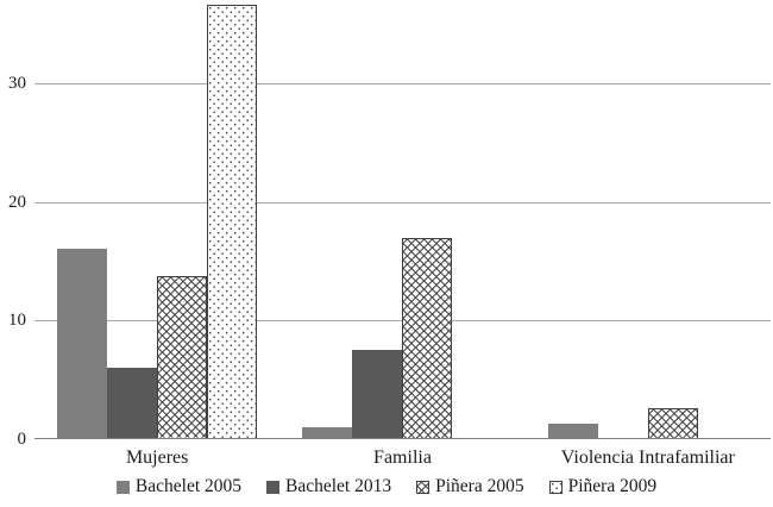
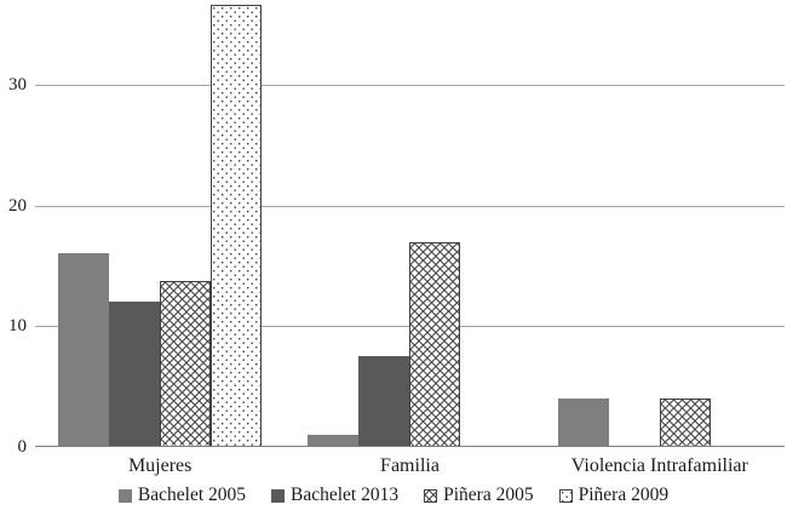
Bachelet 2013/Mujeres: 6 -> 12
Bachelet 2005/Violencia Intrafamiliar: 1 -> 4
Piñera 2005/Violencia Intrafamiliar: 3 -> 4
